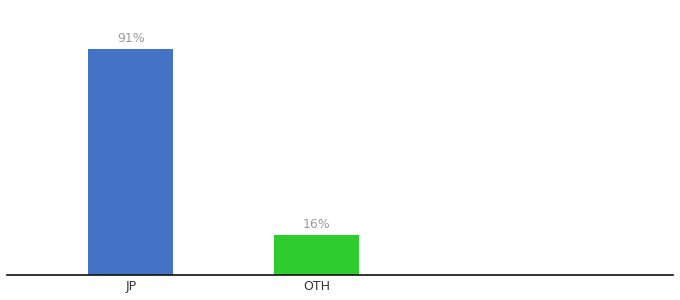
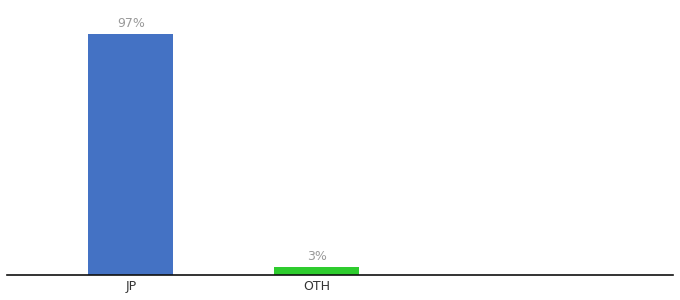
JP: 91% -> 97%
OTH: 16% -> 3%
